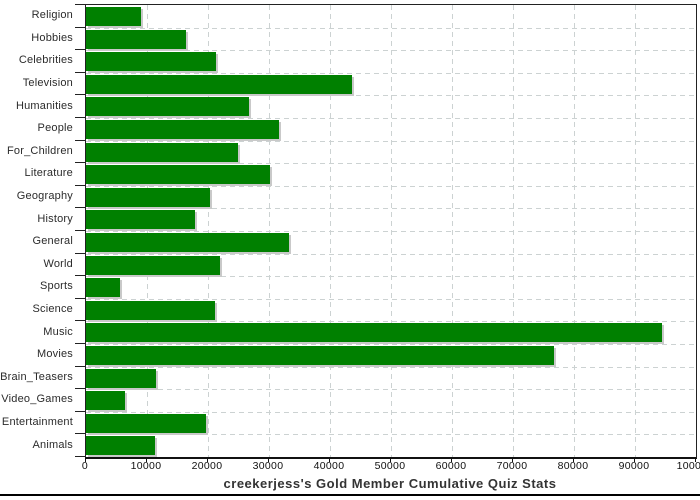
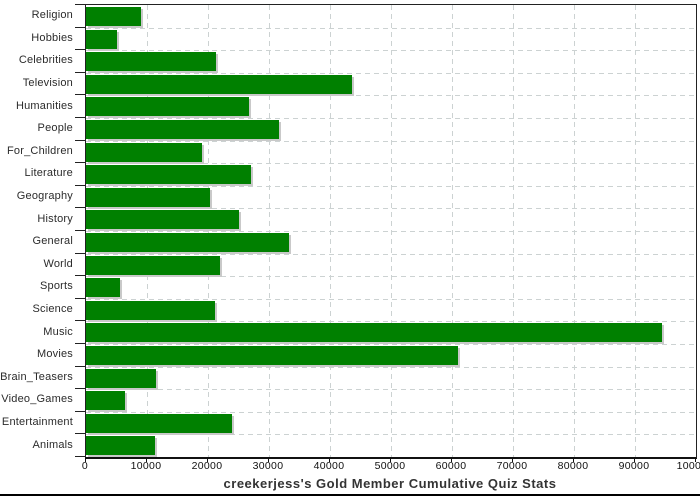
Hobbies: 16000 -> 5000
For_Children: 25000 -> 19000
Literature: 30000 -> 27000
History: 18000 -> 25000
Movies: 77000 -> 61000
Entertainment: 20000 -> 24000
